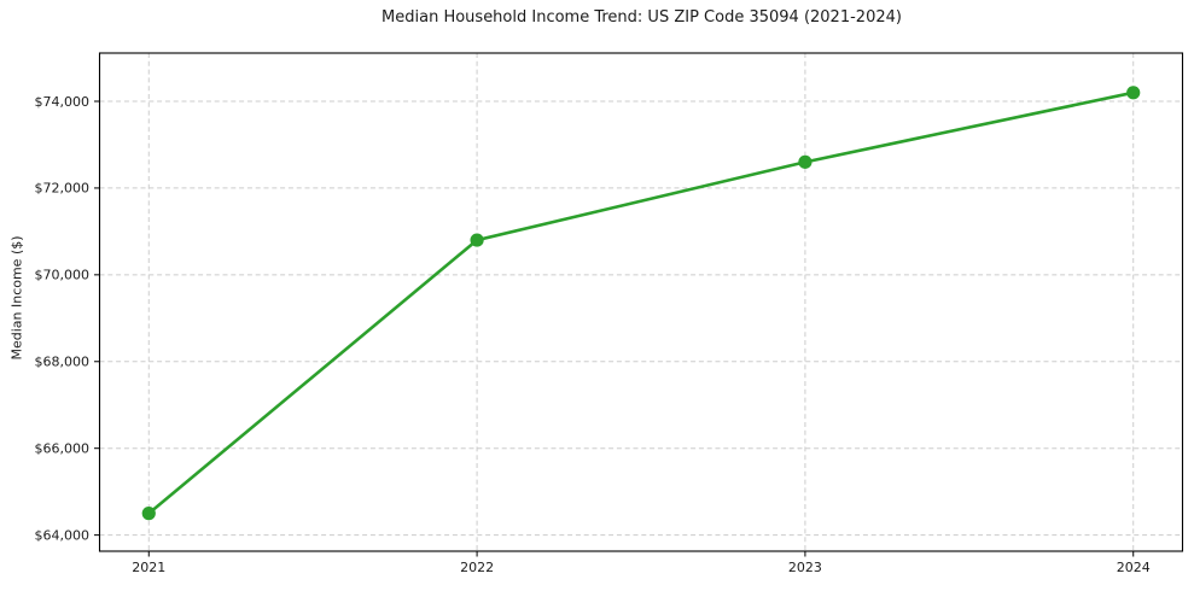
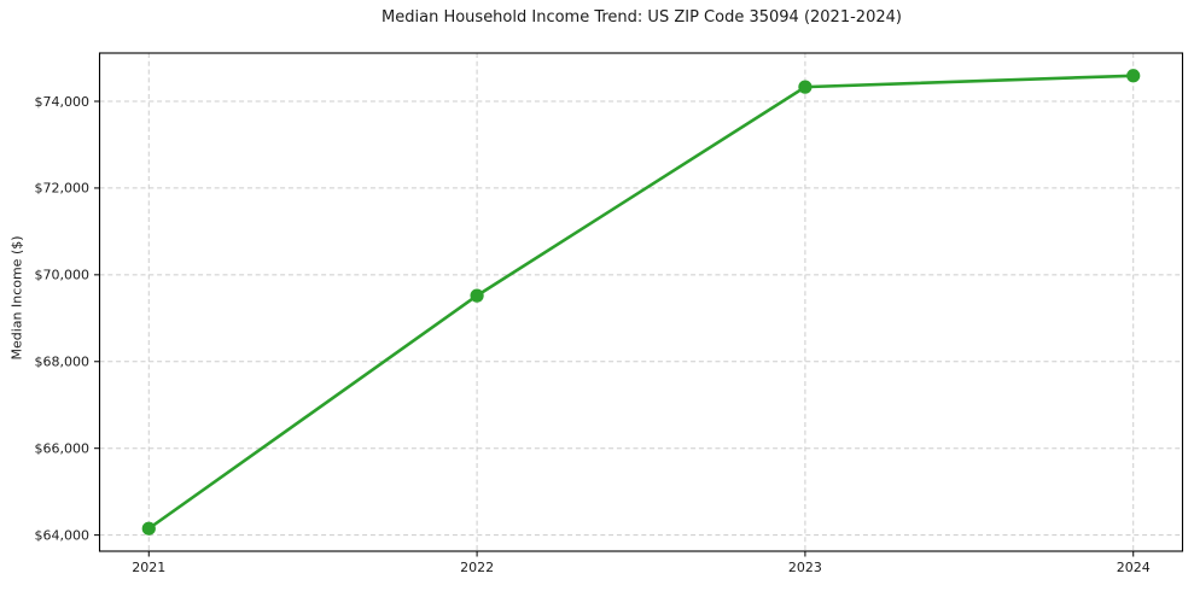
2021: $64500 -> $64200
2022: $70800 -> $69500
2023: $72600 -> $74300
2024: $74200 -> $74600
